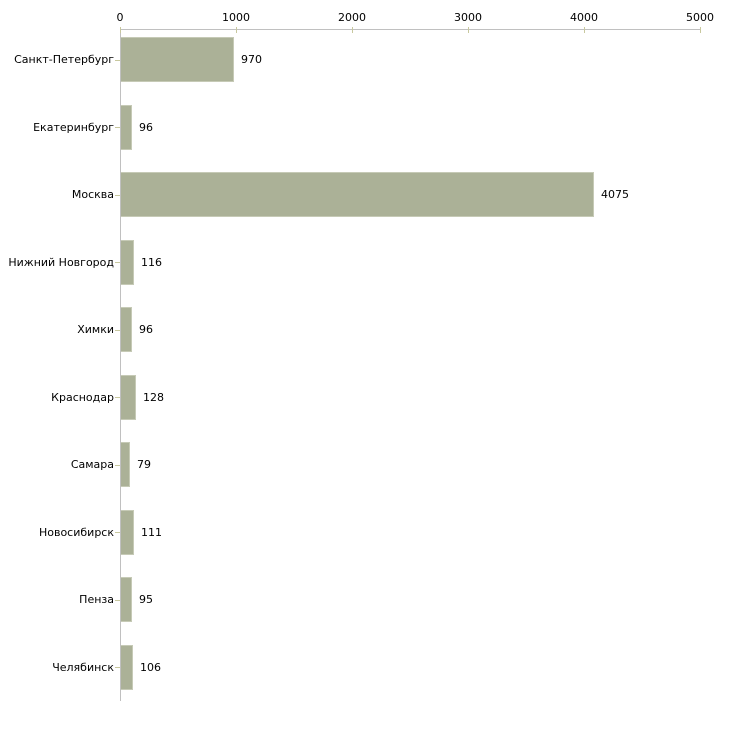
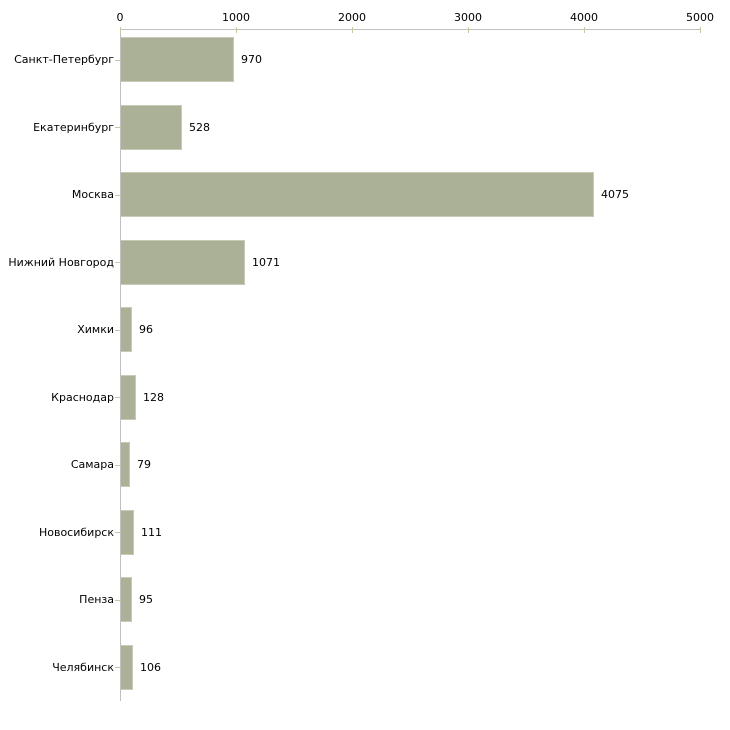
Екатеринбург: 96 -> 528
Нижний Новгород: 116 -> 1071
